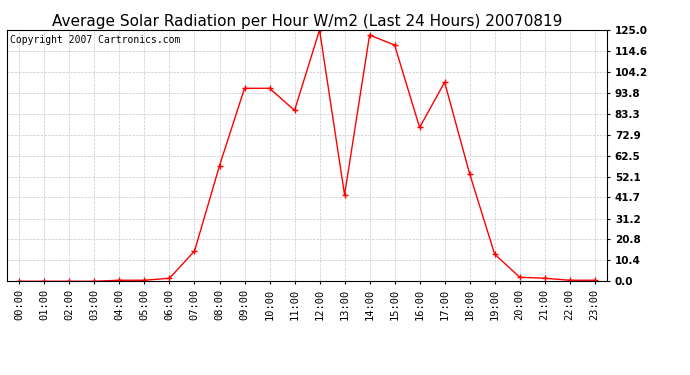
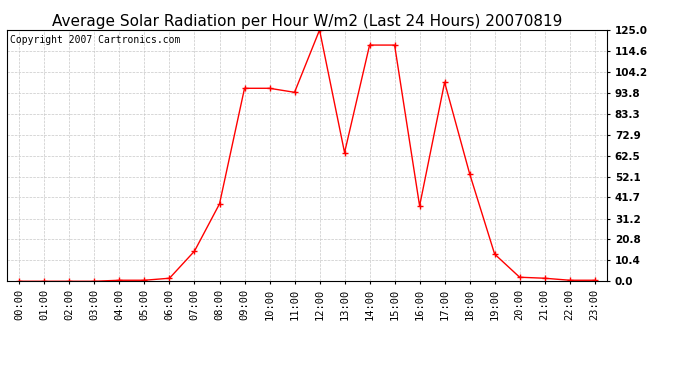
08:00: 57.5 -> 38.5
11:00: 85.0 -> 94.0
13:00: 43.0 -> 64.0
14:00: 122.5 -> 117.5
16:00: 76.5 -> 37.5
